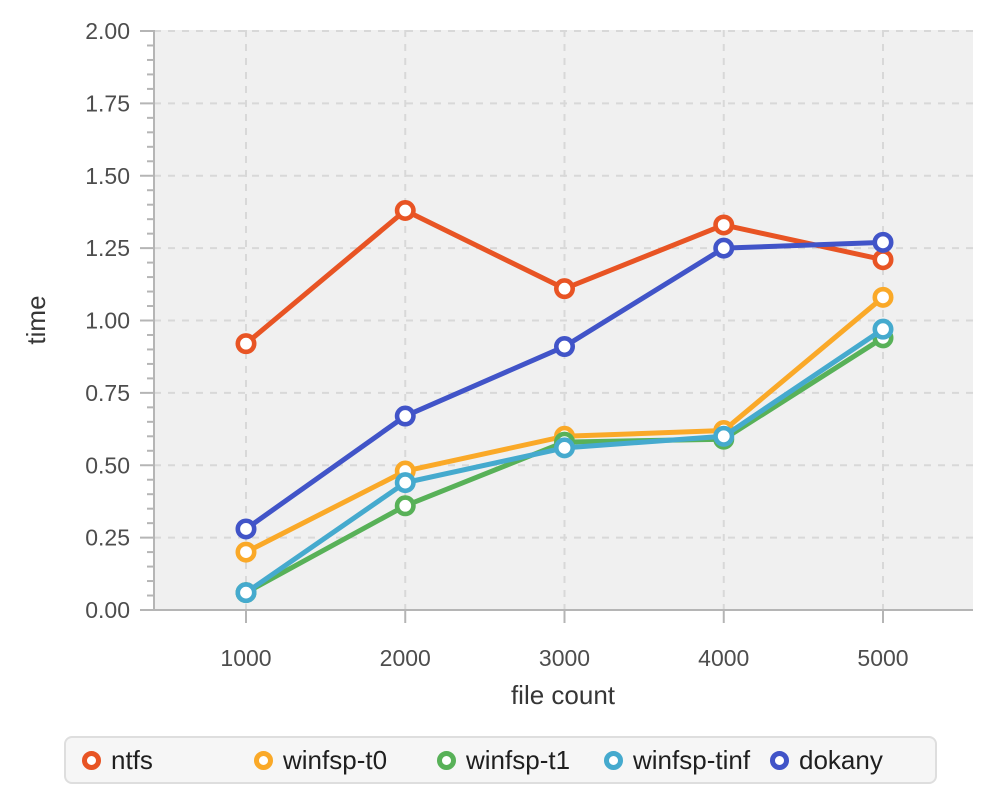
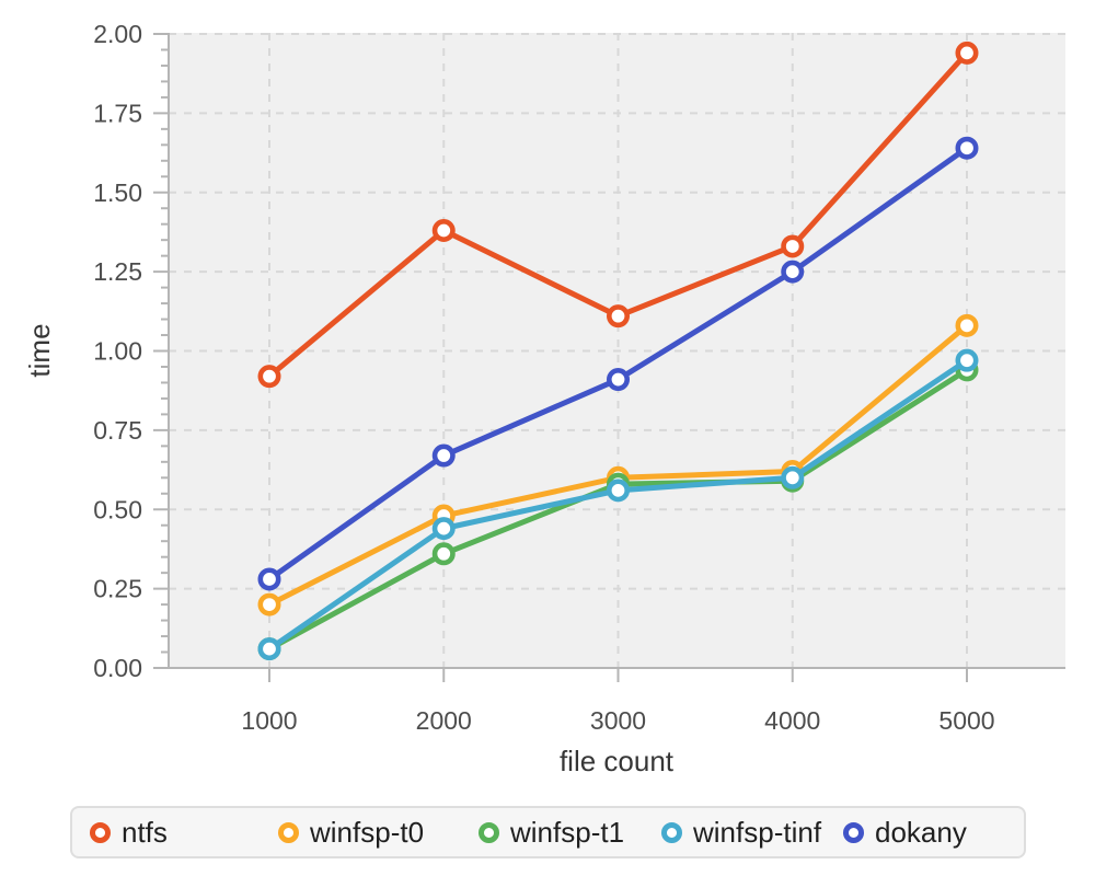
ntfs/5000: 1.21 -> 1.94
dokany/5000: 1.27 -> 1.64
